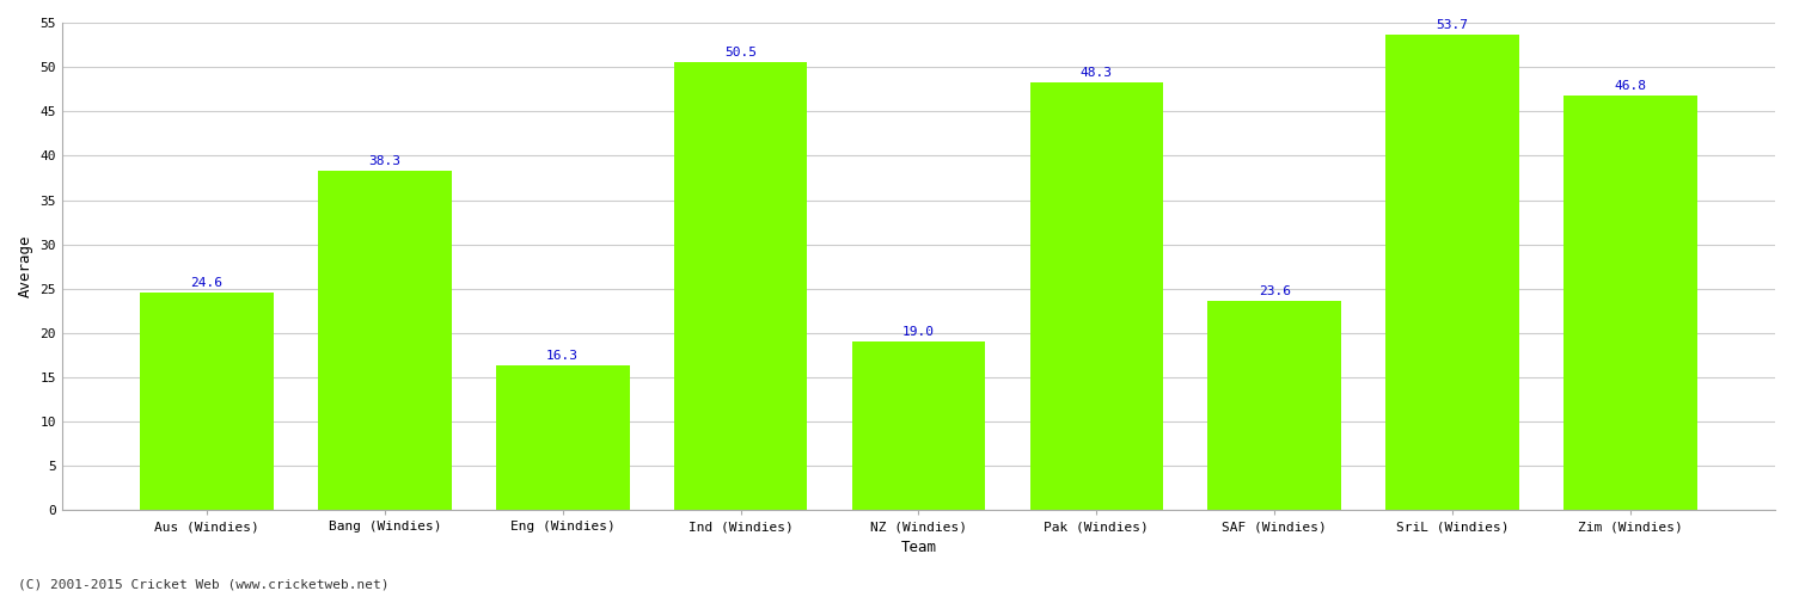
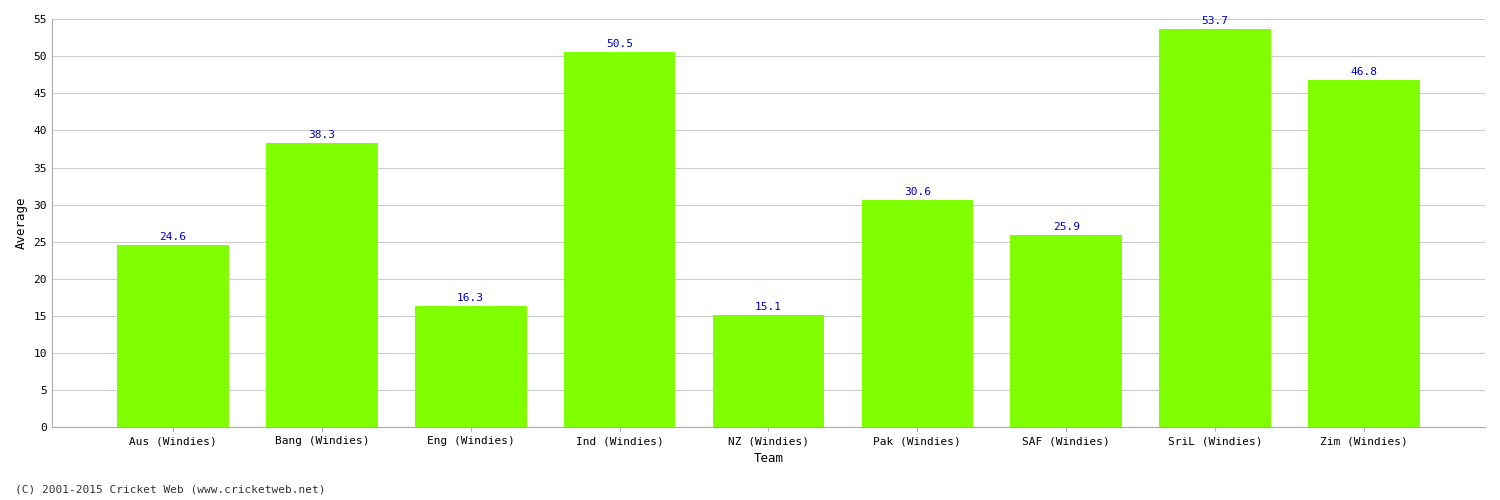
NZ (Windies): 19.0 -> 15.1
Pak (Windies): 48.3 -> 30.6
SAF (Windies): 23.6 -> 25.9
